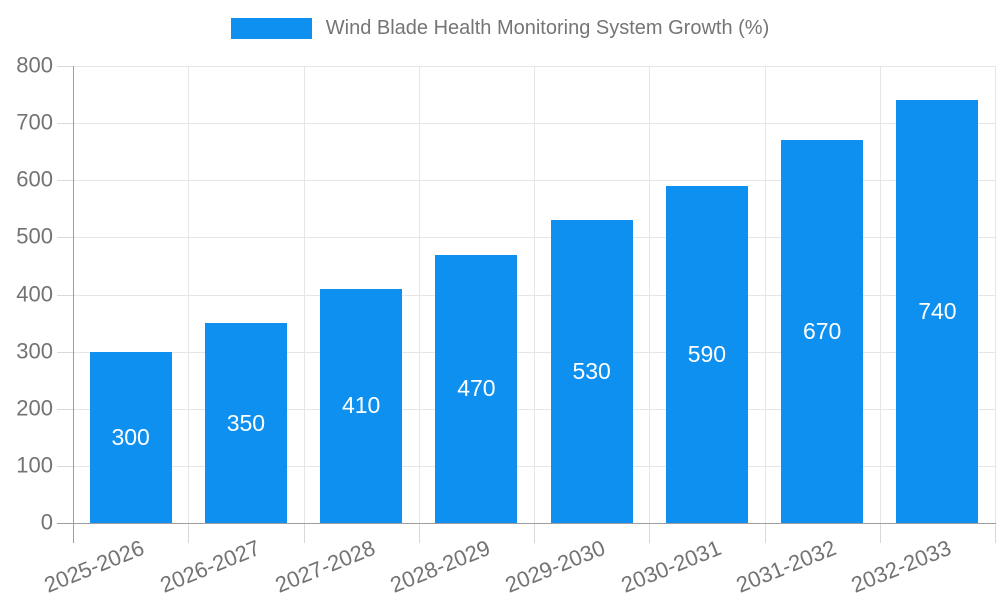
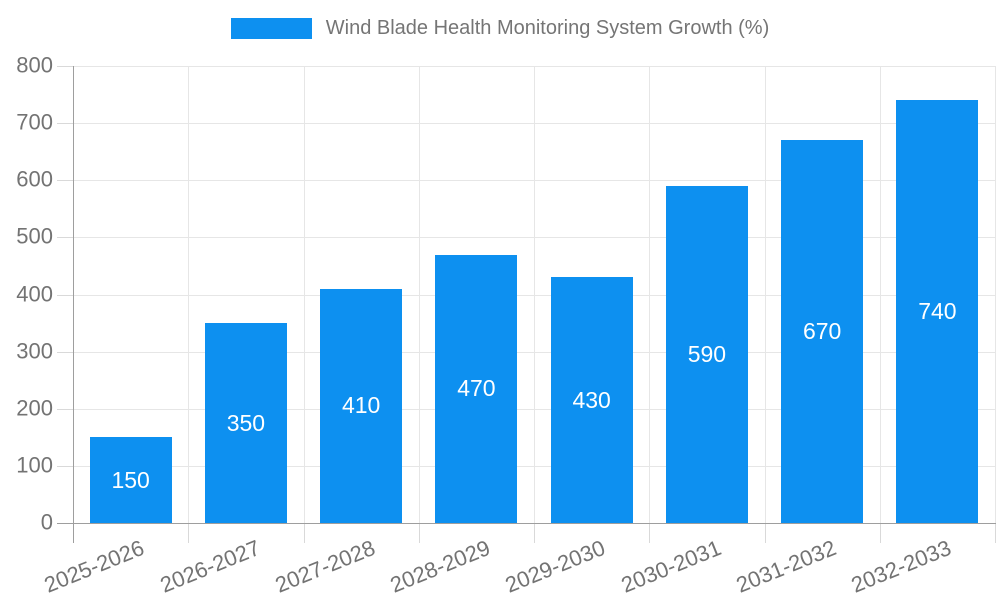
2025-2026: 300 -> 150
2029-2030: 530 -> 430
